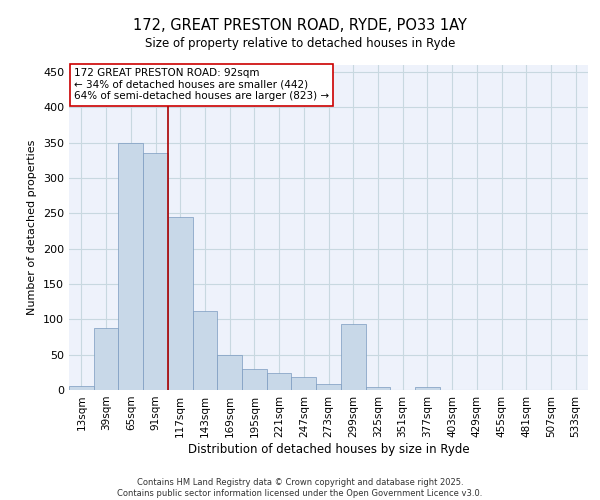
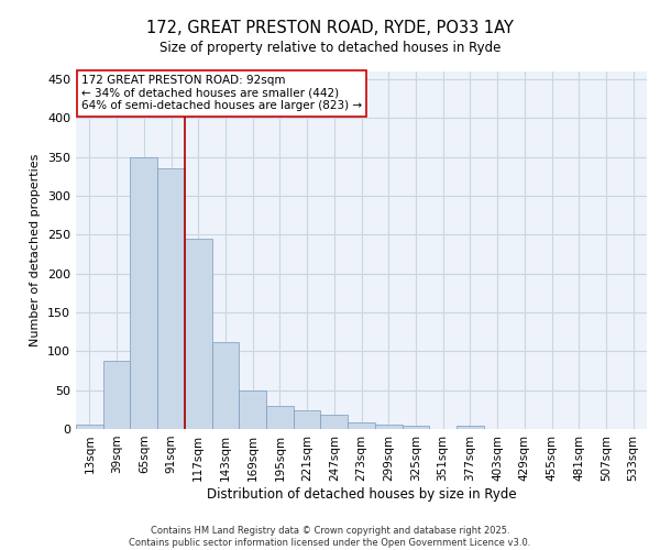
299sqm: 94 -> 5
